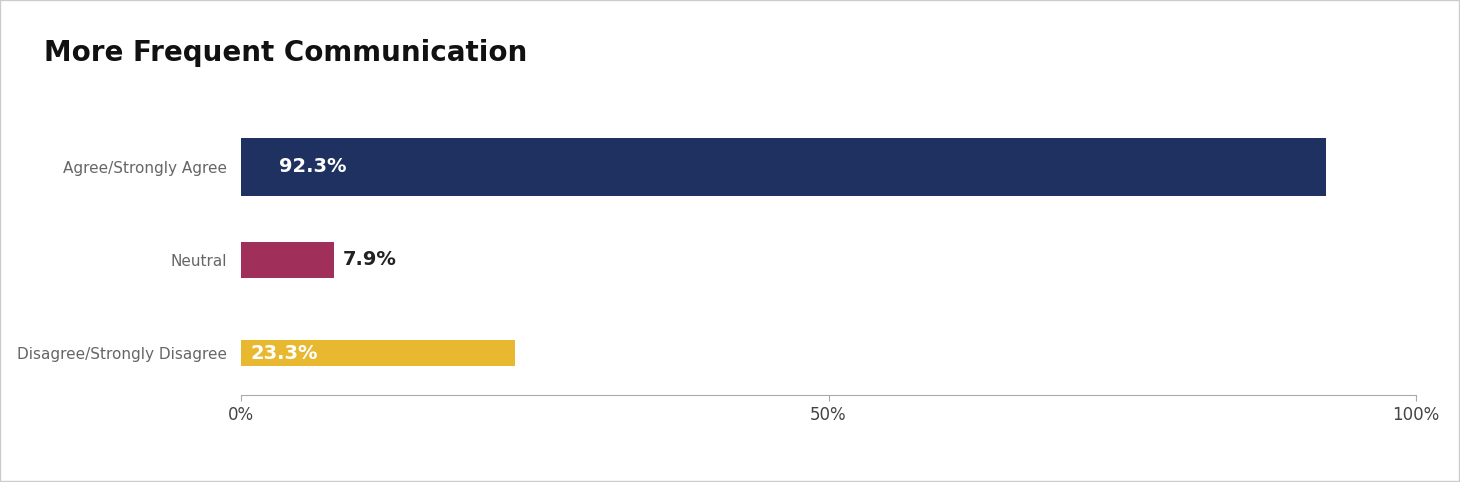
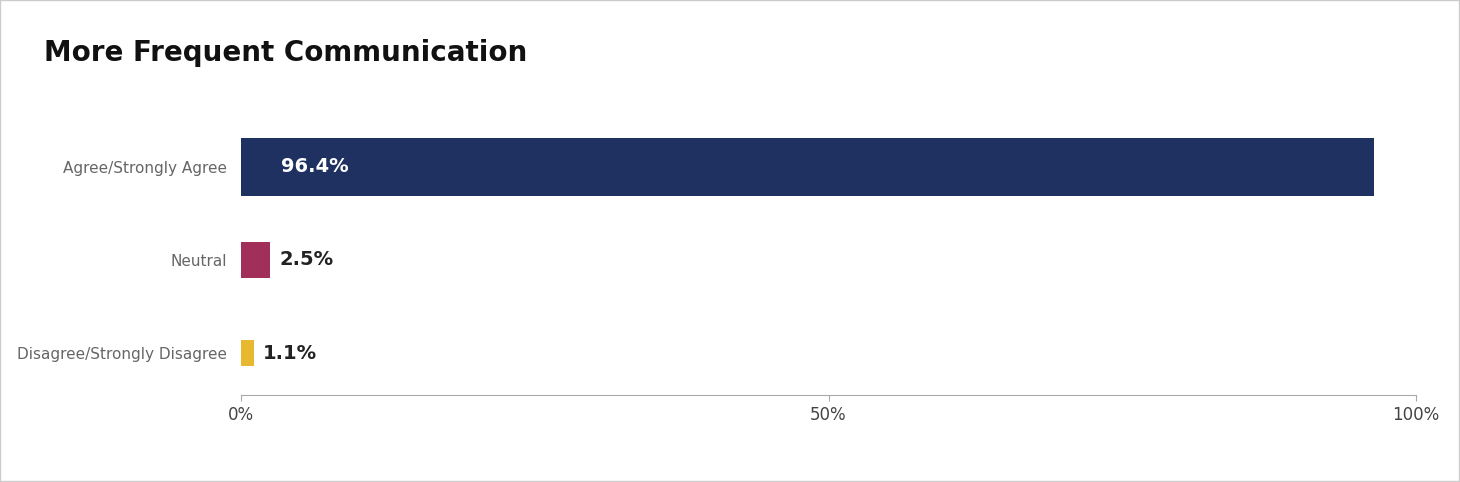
Agree/Strongly Agree: 92.3% -> 96.4%
Neutral: 7.9% -> 2.5%
Disagree/Strongly Disagree: 23.3% -> 1.1%
